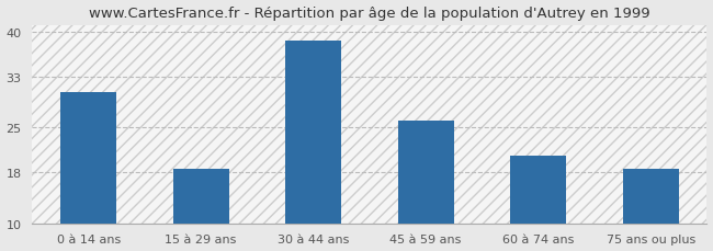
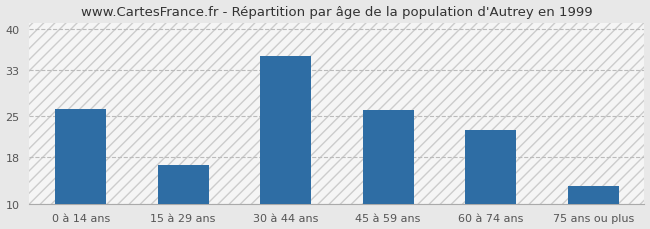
0 à 14 ans: 30.5 -> 26.2
15 à 29 ans: 18.5 -> 16.6
30 à 44 ans: 38.5 -> 35.4
60 à 74 ans: 20.5 -> 22.6
75 ans ou plus: 18.5 -> 13.0
